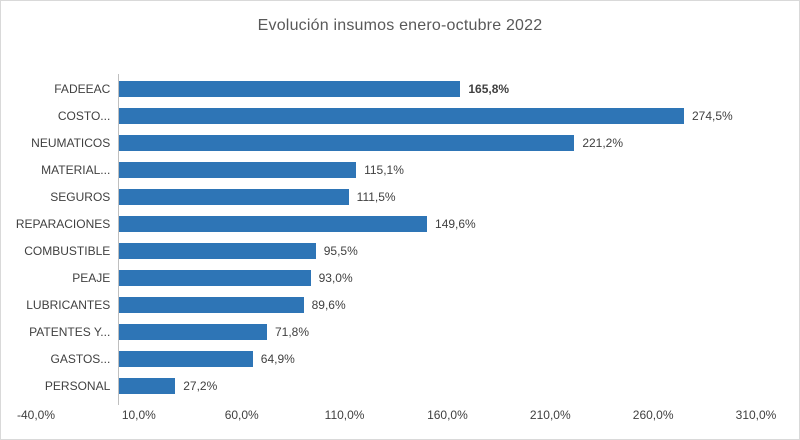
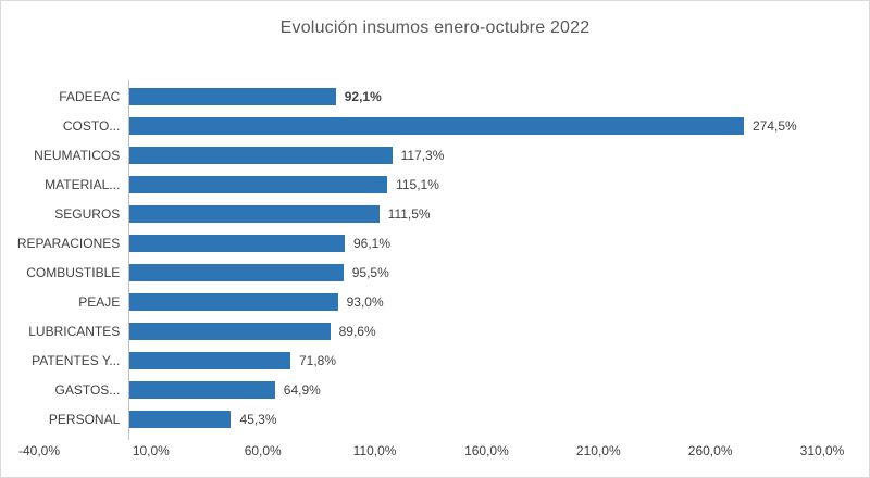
FADEEAC: 165,8% -> 92,1%
NEUMATICOS: 221,2% -> 117,3%
REPARACIONES: 149,6% -> 96,1%
PERSONAL: 27,2% -> 45,3%
